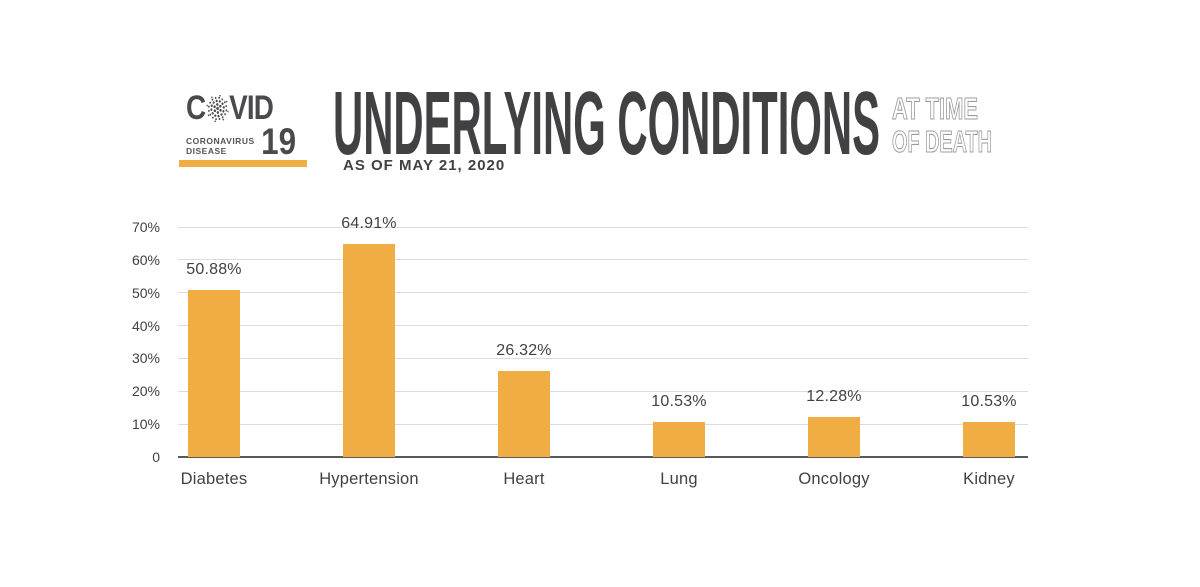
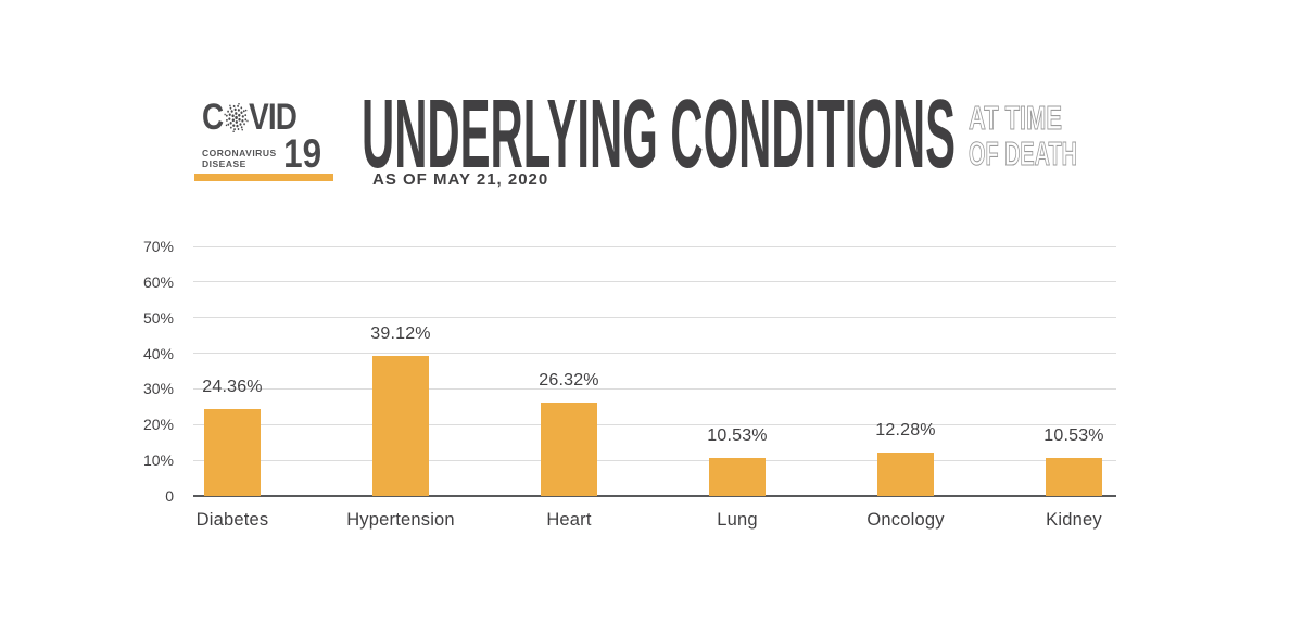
Diabetes: 50.88% -> 24.36%
Hypertension: 64.91% -> 39.12%
